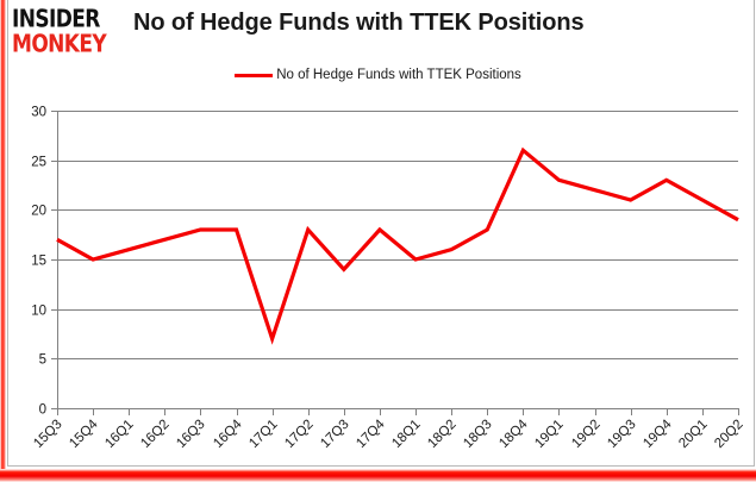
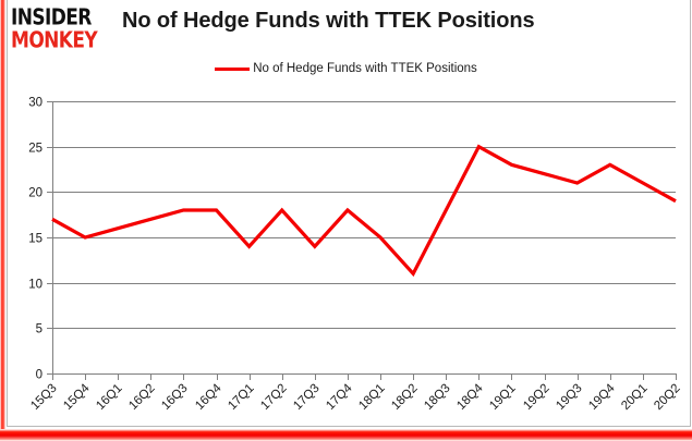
17Q1: 7 -> 14
18Q2: 16 -> 11
18Q4: 26 -> 25
